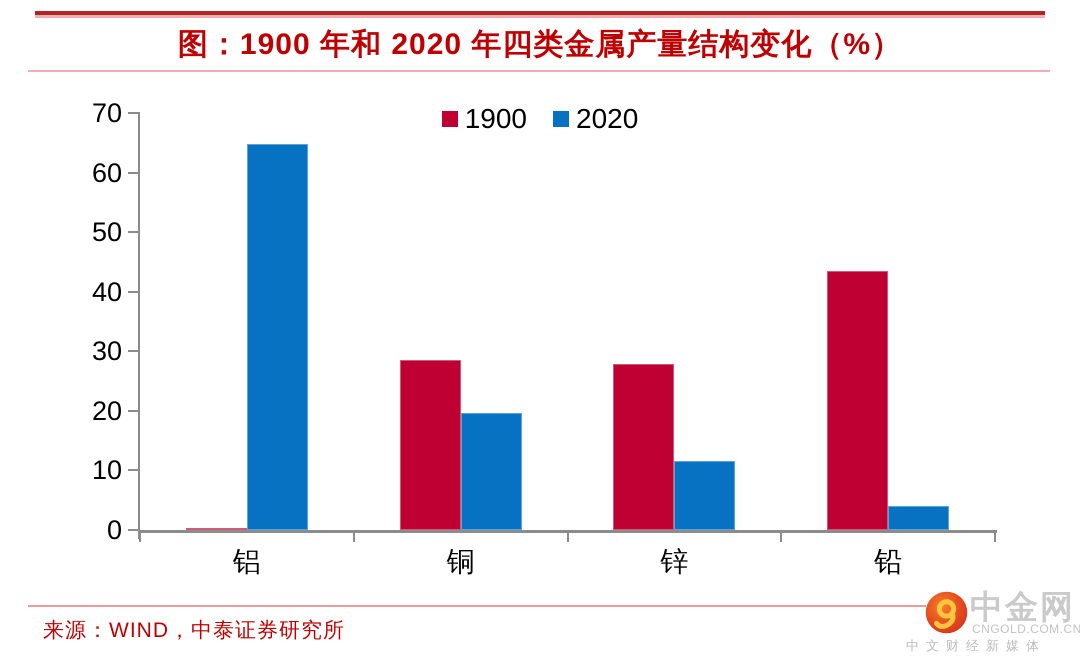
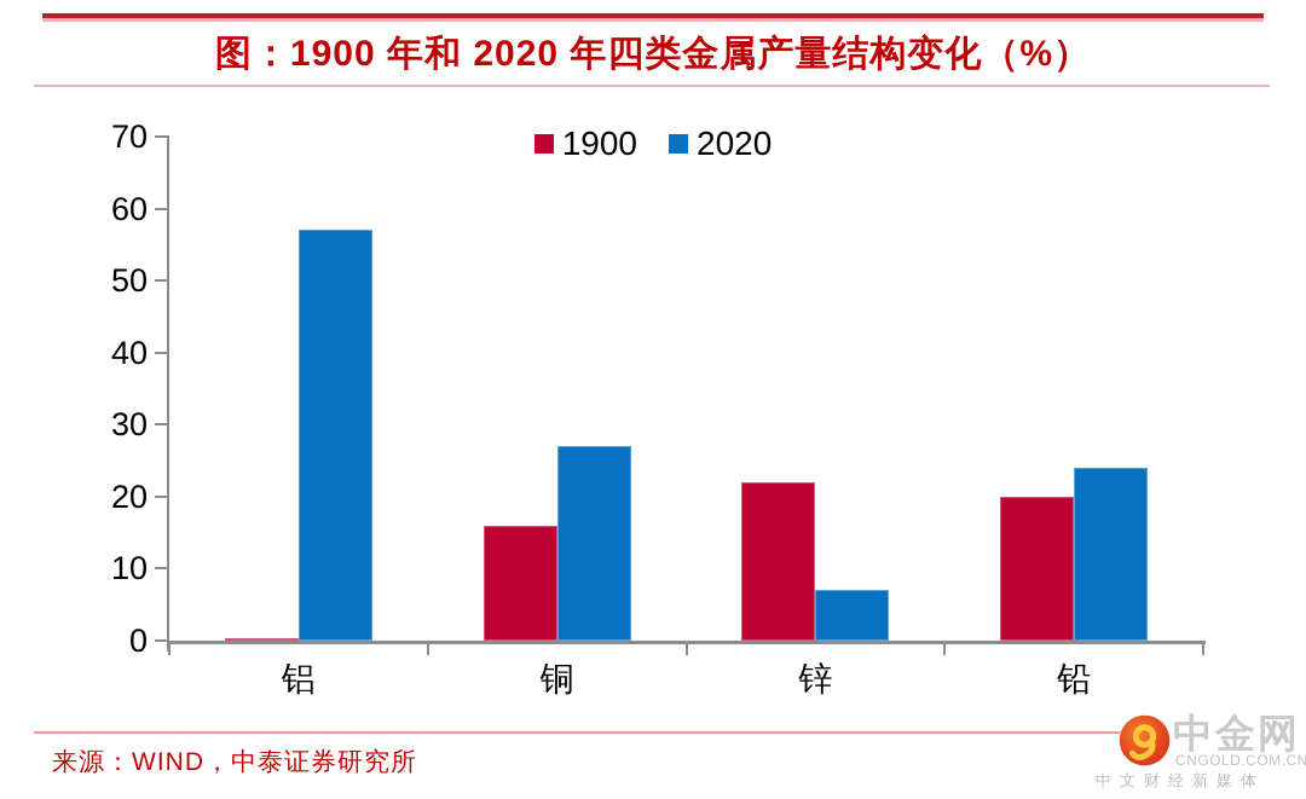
2020/铝: 65 -> 57
1900/铜: 28 -> 16
2020/铜: 20 -> 27
1900/锌: 28 -> 22
2020/锌: 12 -> 7
1900/铅: 44 -> 20
2020/铅: 4 -> 24
